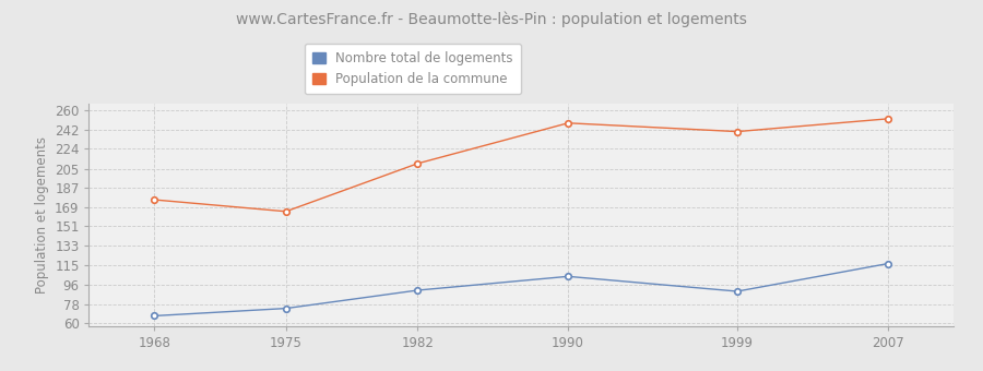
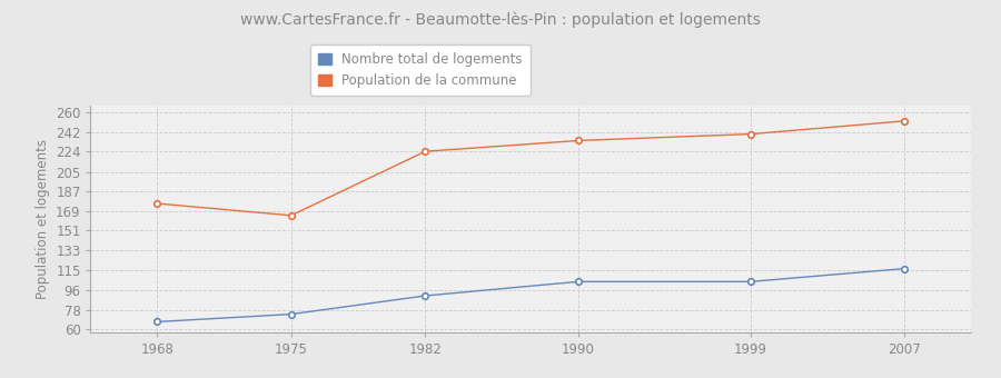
Population de la commune/1982: 210 -> 224
Population de la commune/1990: 248 -> 234
Nombre total de logements/1999: 90 -> 104
